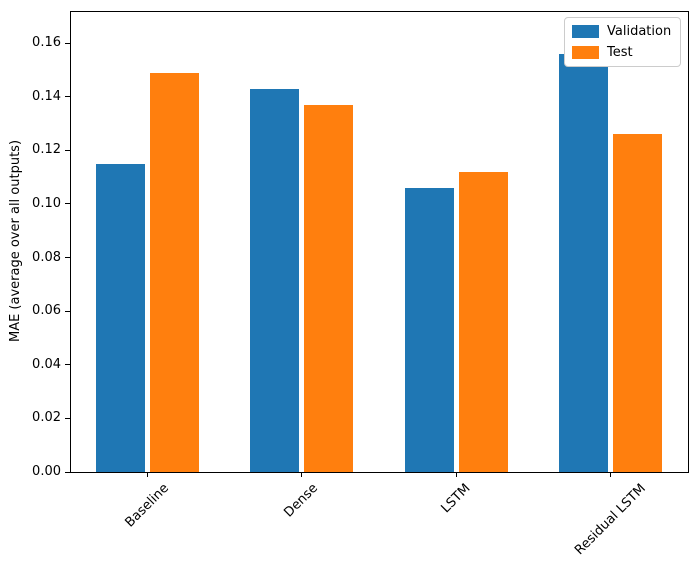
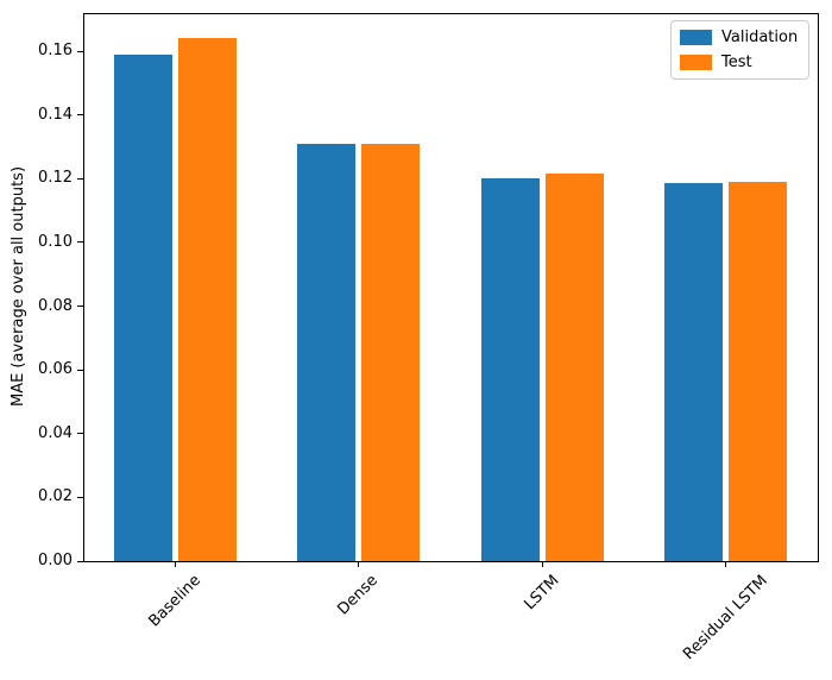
Validation/Baseline: 0.115 -> 0.159
Test/Baseline: 0.149 -> 0.164
Validation/Dense: 0.143 -> 0.131
Test/Dense: 0.137 -> 0.131
Validation/LSTM: 0.106 -> 0.120
Test/LSTM: 0.112 -> 0.121
Validation/Residual LSTM: 0.156 -> 0.118
Test/Residual LSTM: 0.126 -> 0.119
